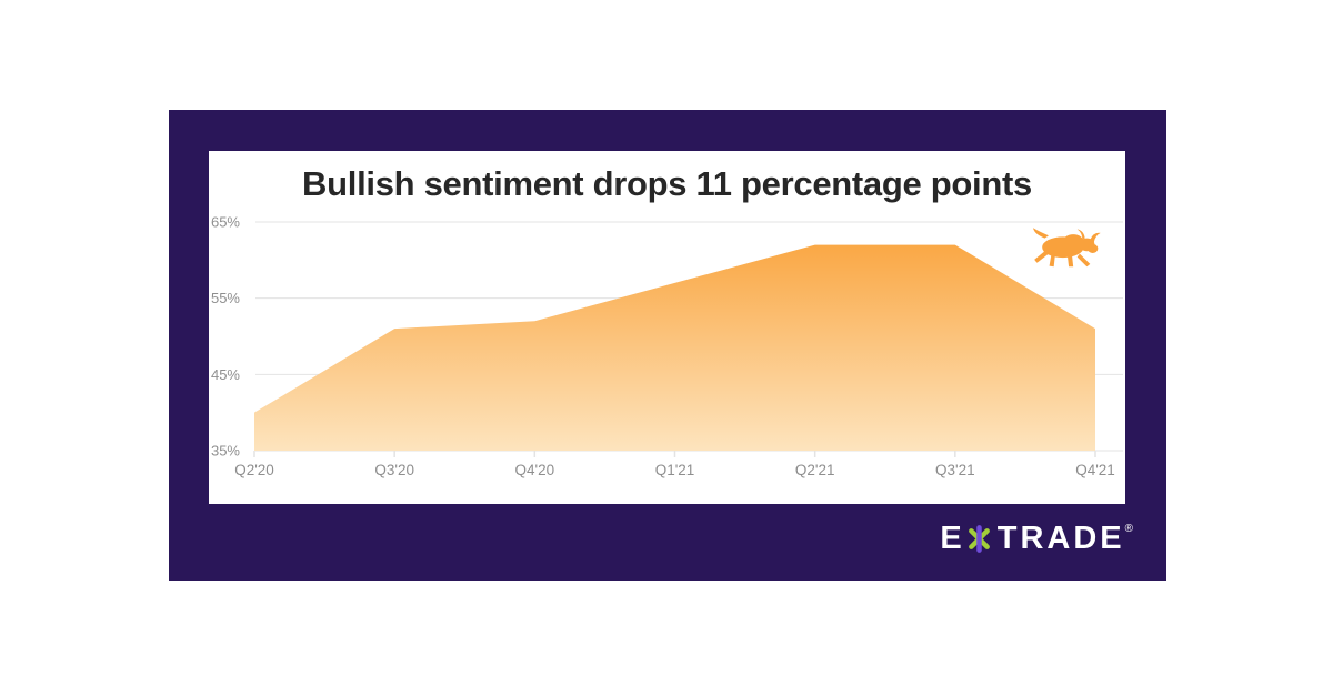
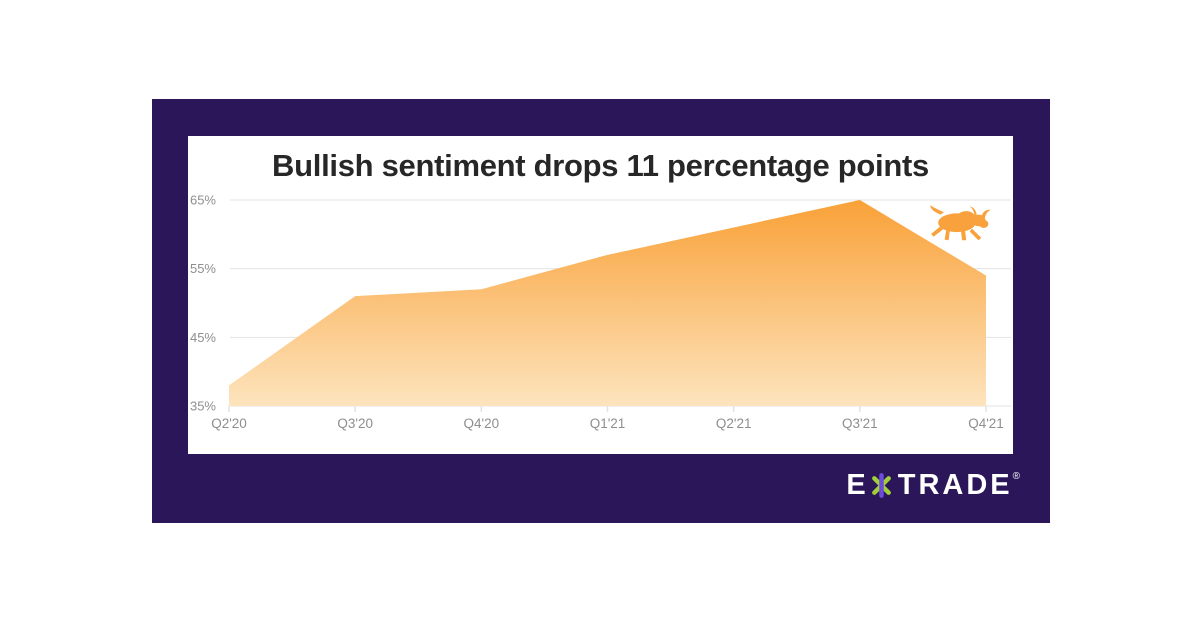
Q2'20: 40% -> 38%
Q2'21: 62% -> 61%
Q3'21: 62% -> 65%
Q4'21: 51% -> 54%
